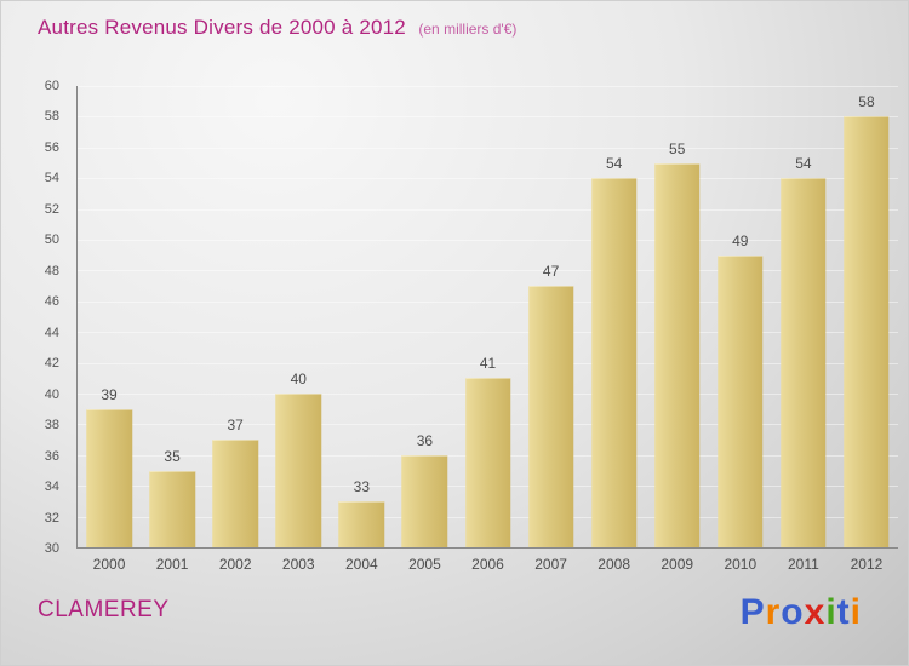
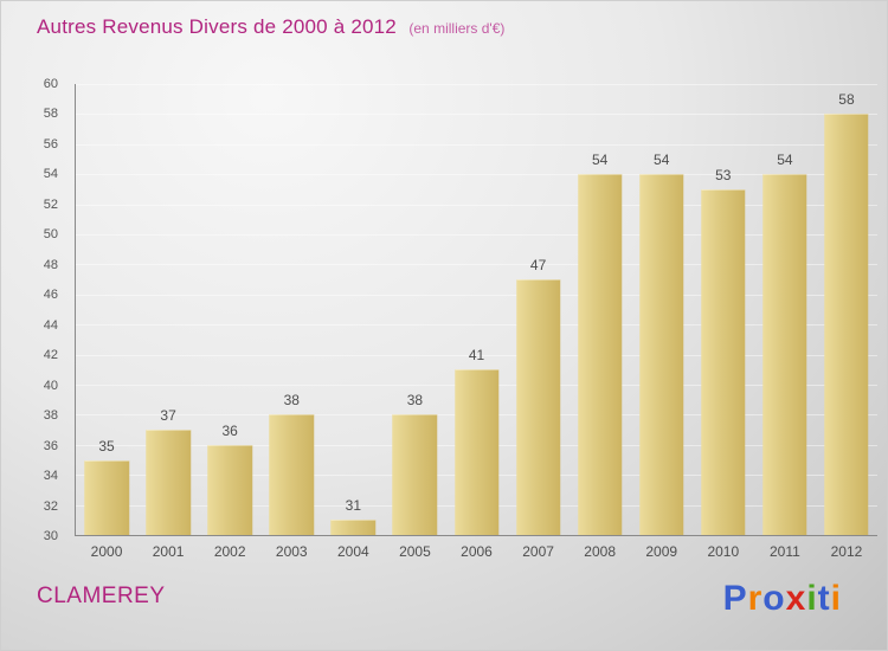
2000: 39 -> 35
2001: 35 -> 37
2002: 37 -> 36
2003: 40 -> 38
2004: 33 -> 31
2005: 36 -> 38
2009: 55 -> 54
2010: 49 -> 53
